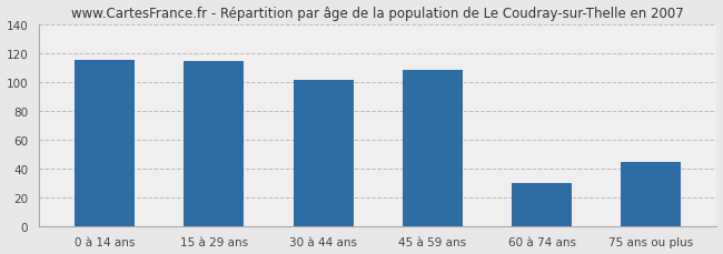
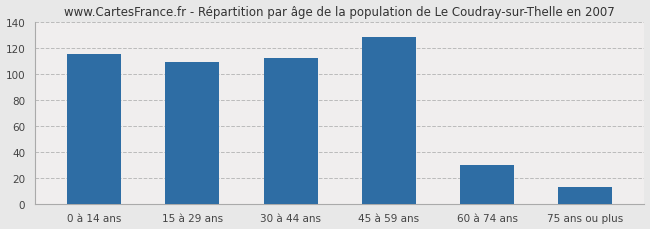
15 à 29 ans: 114 -> 109
30 à 44 ans: 101 -> 112
45 à 59 ans: 108 -> 128
75 ans ou plus: 44 -> 13
